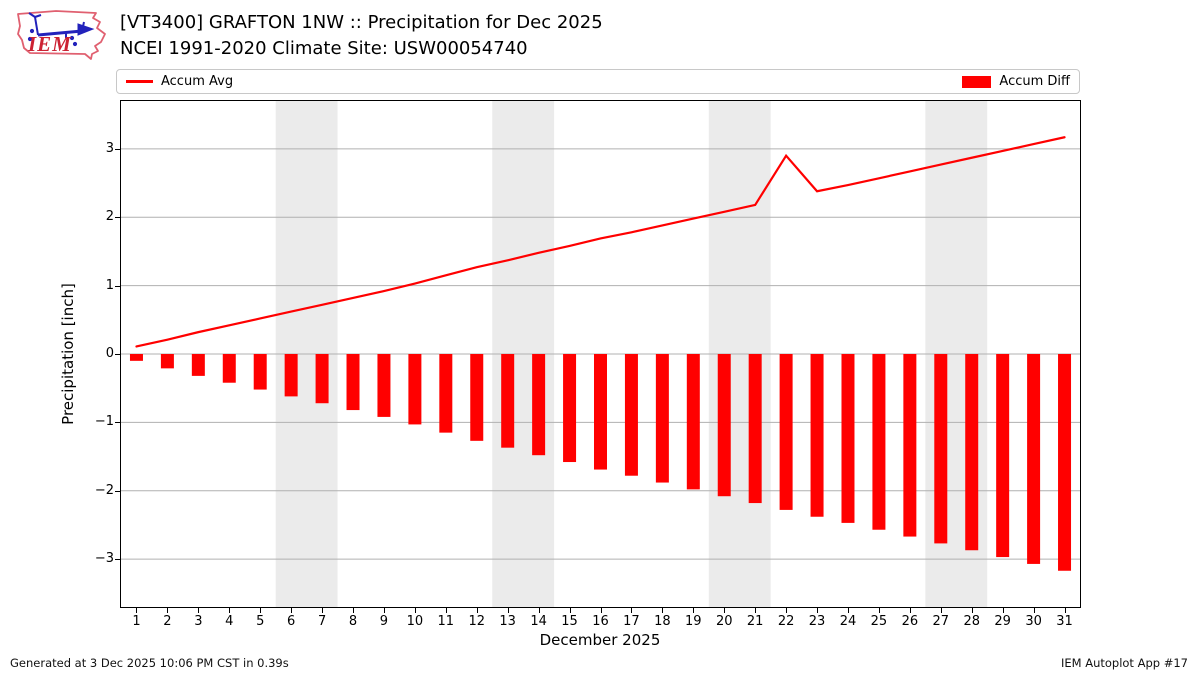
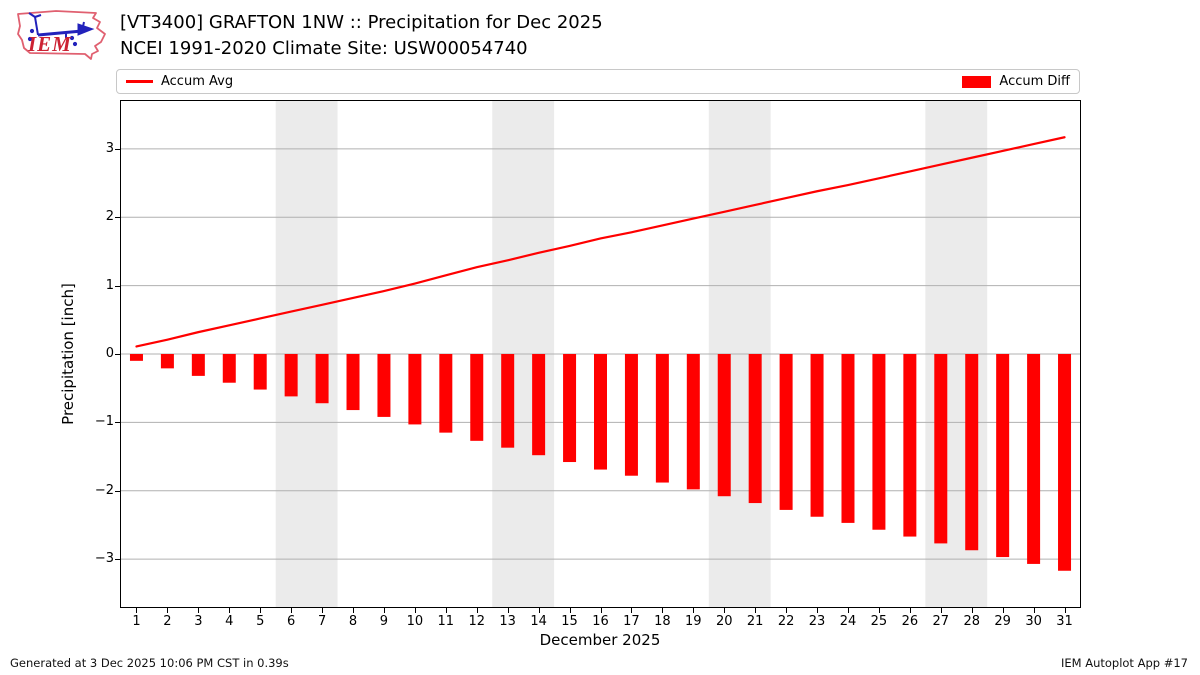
Accum Avg/22: 2.9 -> 2.3
